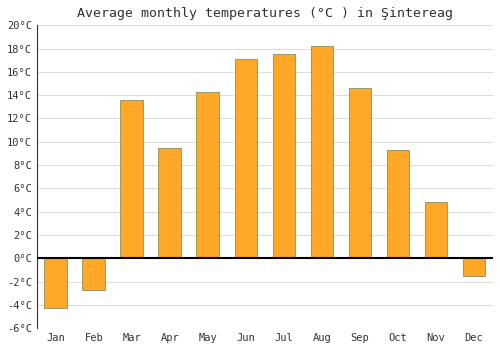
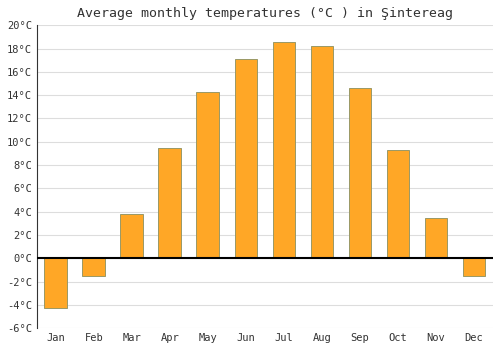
Feb: -2.7°C -> -1.5°C
Mar: 13.6°C -> 3.8°C
Jul: 17.5°C -> 18.6°C
Nov: 4.8°C -> 3.5°C
